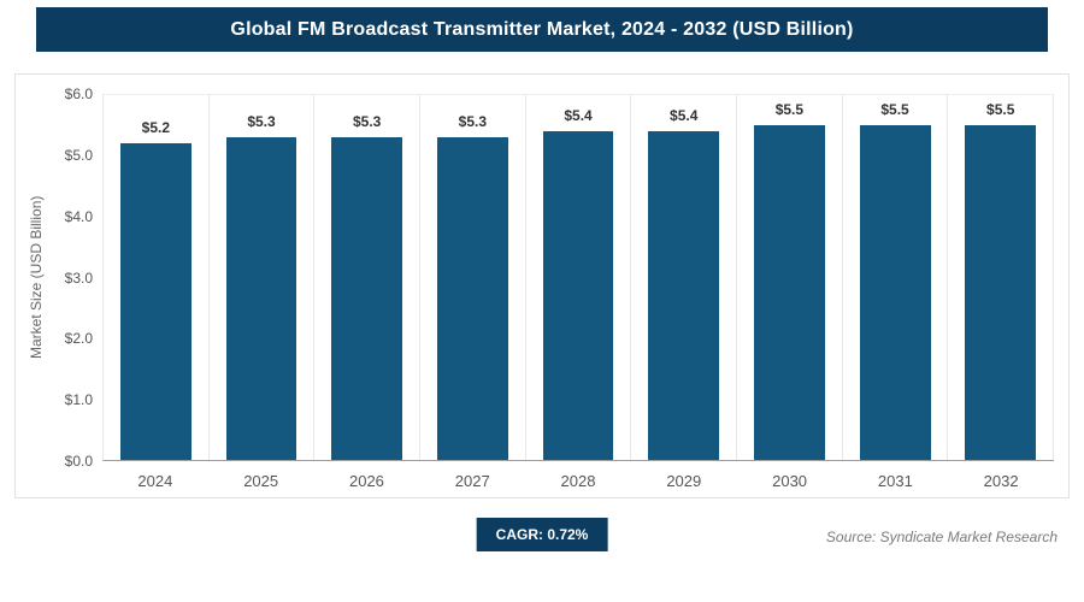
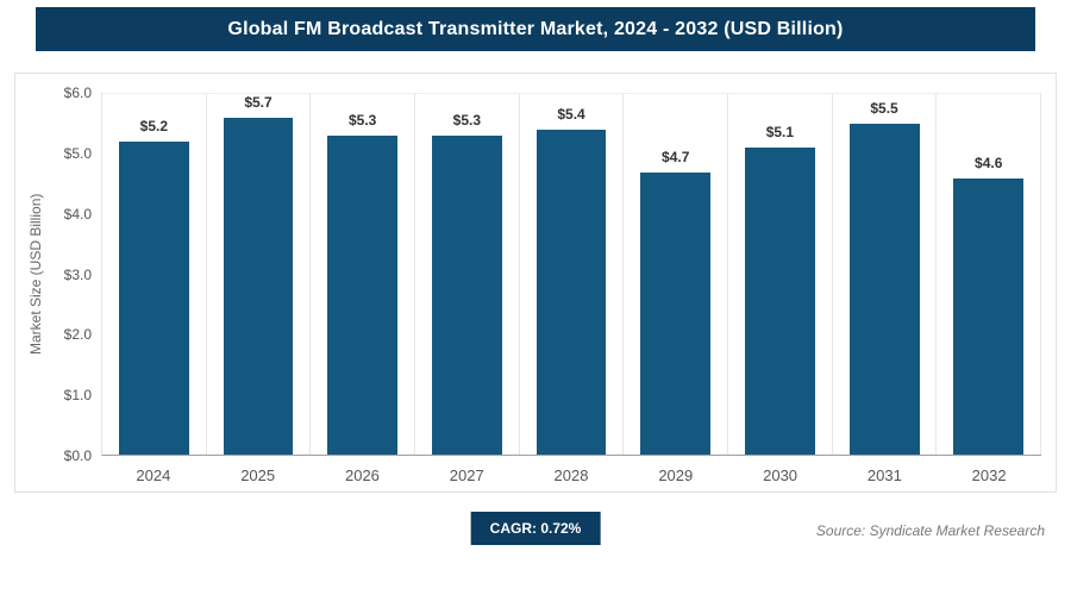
2025: $5.3 -> $5.7
2029: $5.4 -> $4.7
2030: $5.5 -> $5.1
2032: $5.5 -> $4.6
